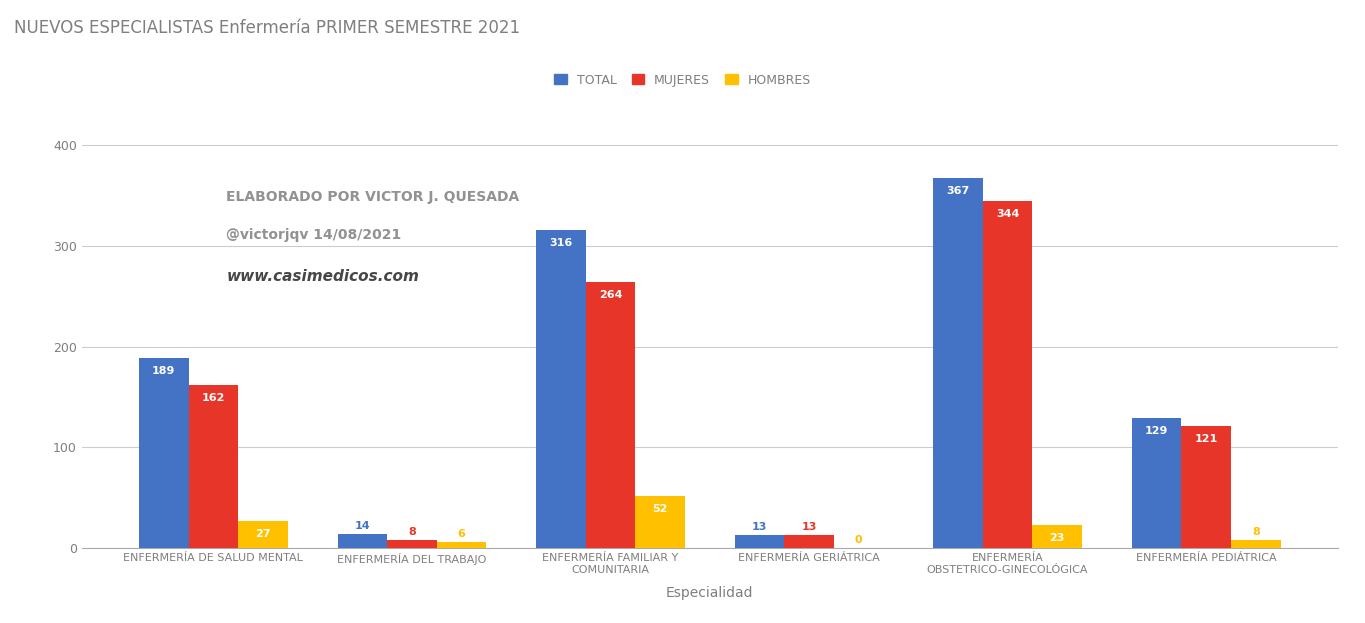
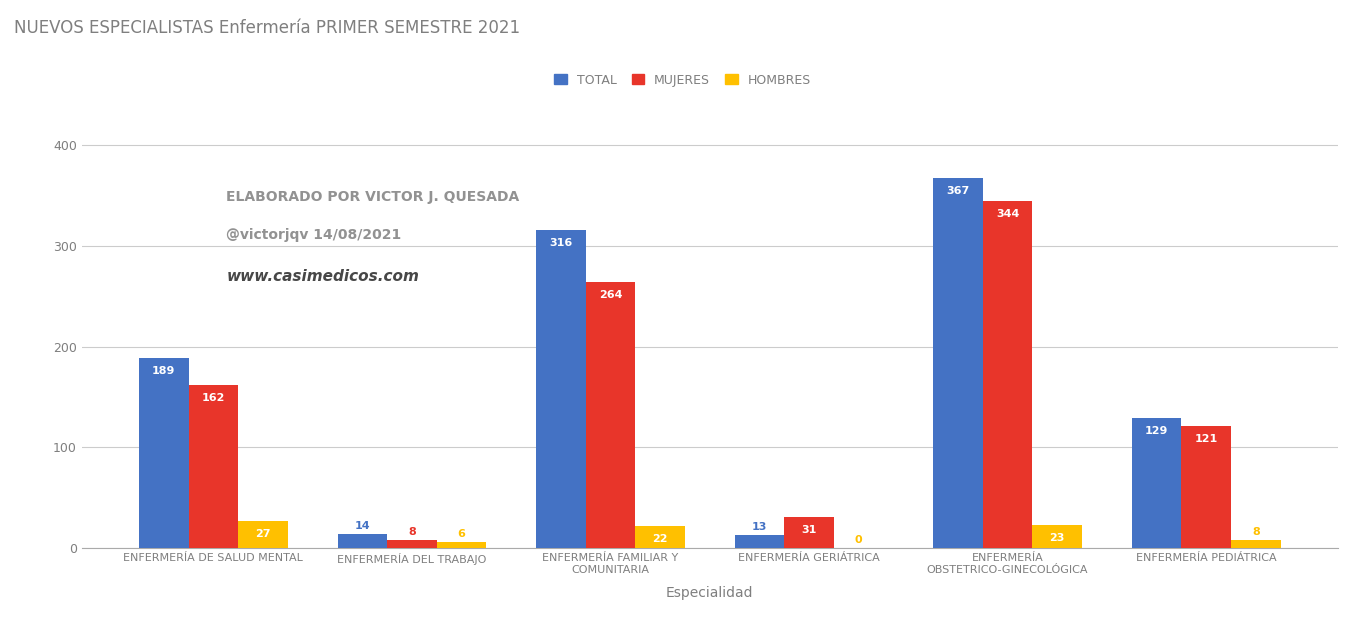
HOMBRES/ENFERMERÍA FAMILIAR Y COMUNITARIA: 52 -> 22
MUJERES/ENFERMERÍA GERIÁTRICA: 13 -> 31
